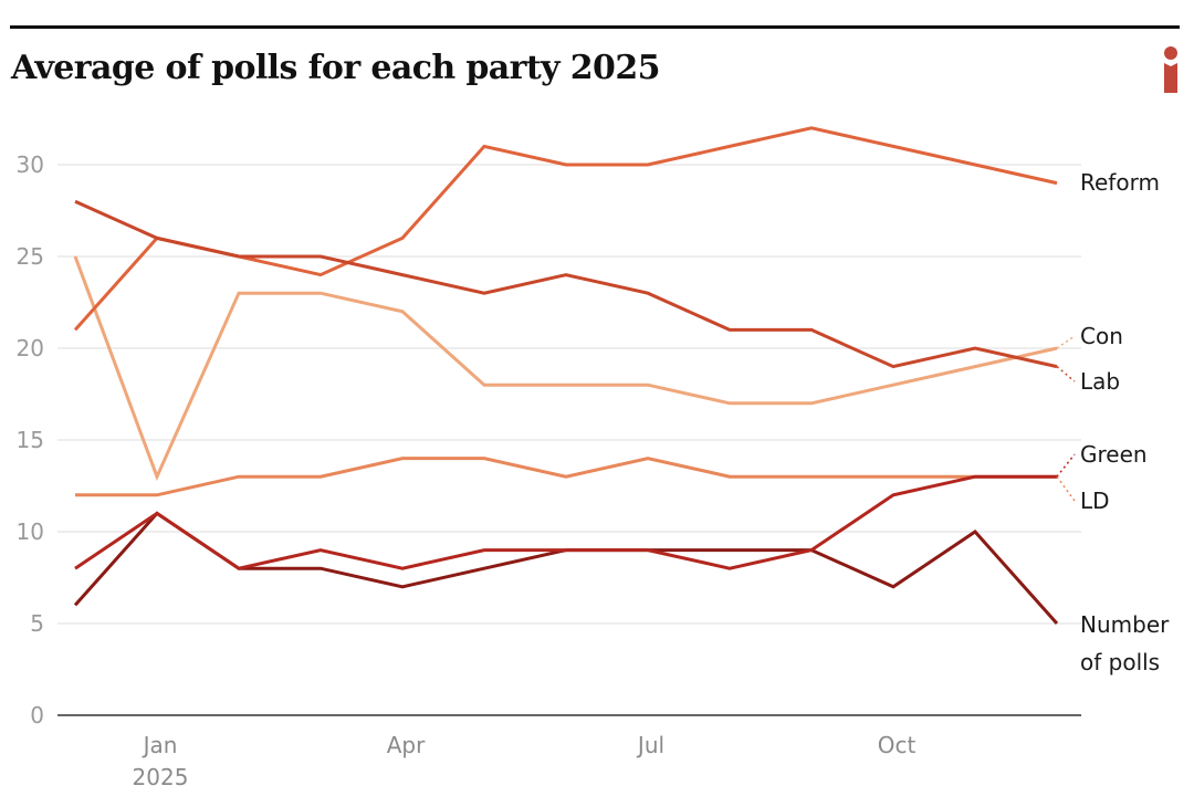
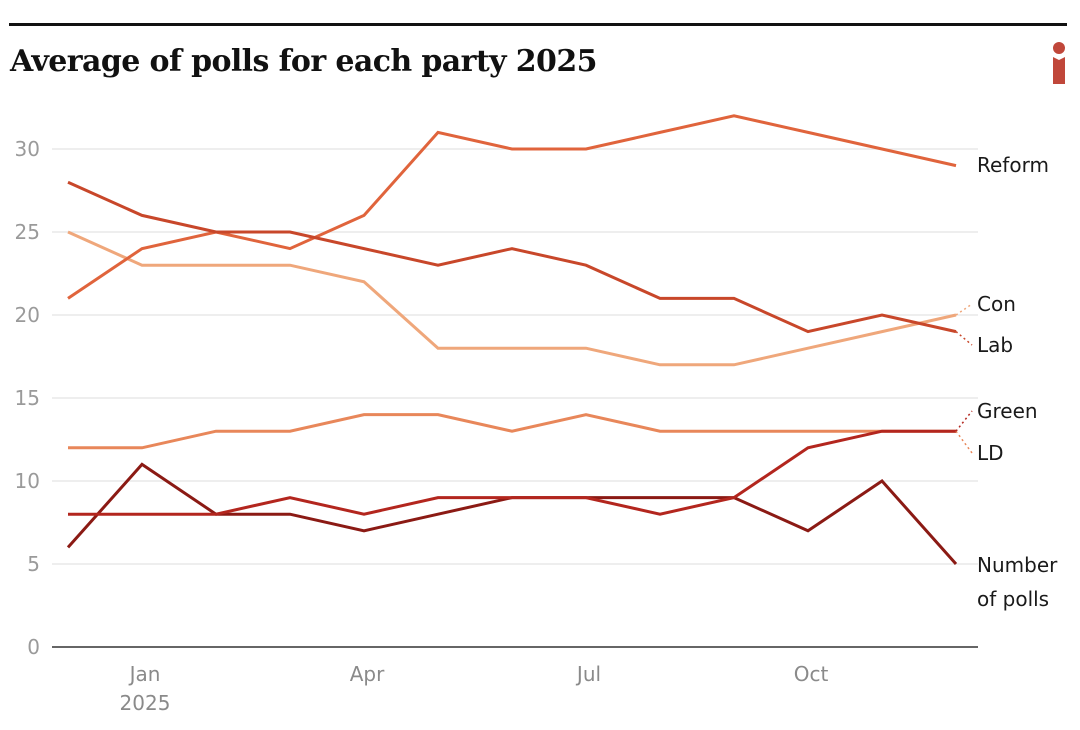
Reform/Jan 2025: 26 -> 24
Con/Jan 2025: 13 -> 23
Green/Jan 2025: 11 -> 8
